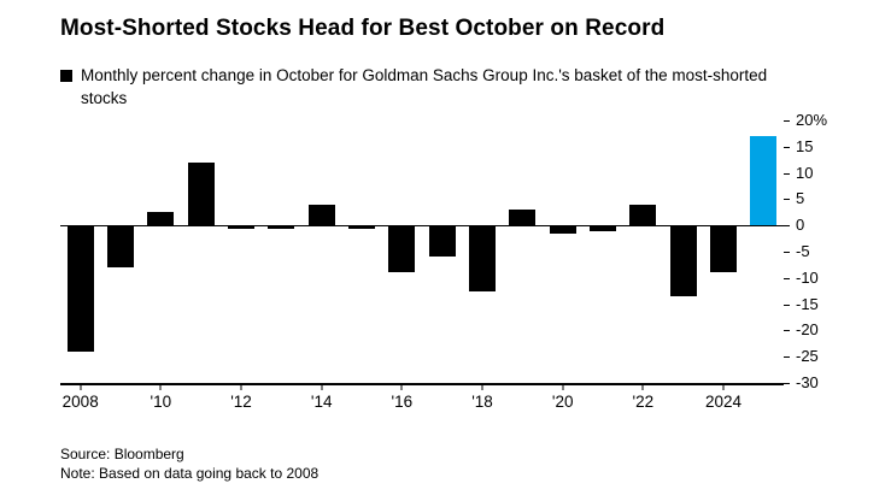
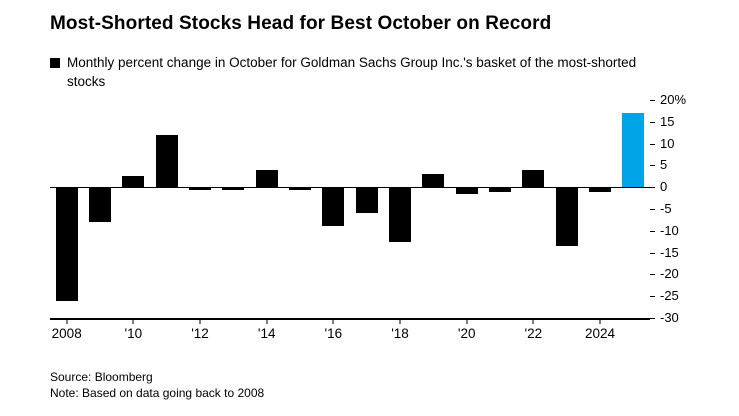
2008: -24% -> -26%
2024: -9% -> -1%
